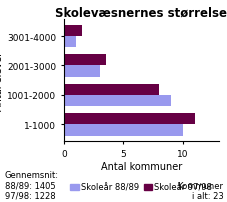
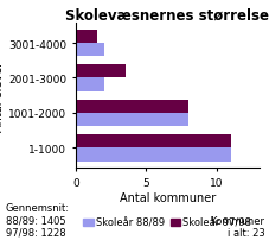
Skoleår 88/89/3001-4000: 1 -> 2
Skoleår 88/89/2001-3000: 3 -> 2
Skoleår 88/89/1001-2000: 9 -> 8
Skoleår 88/89/1-1000: 10 -> 11
